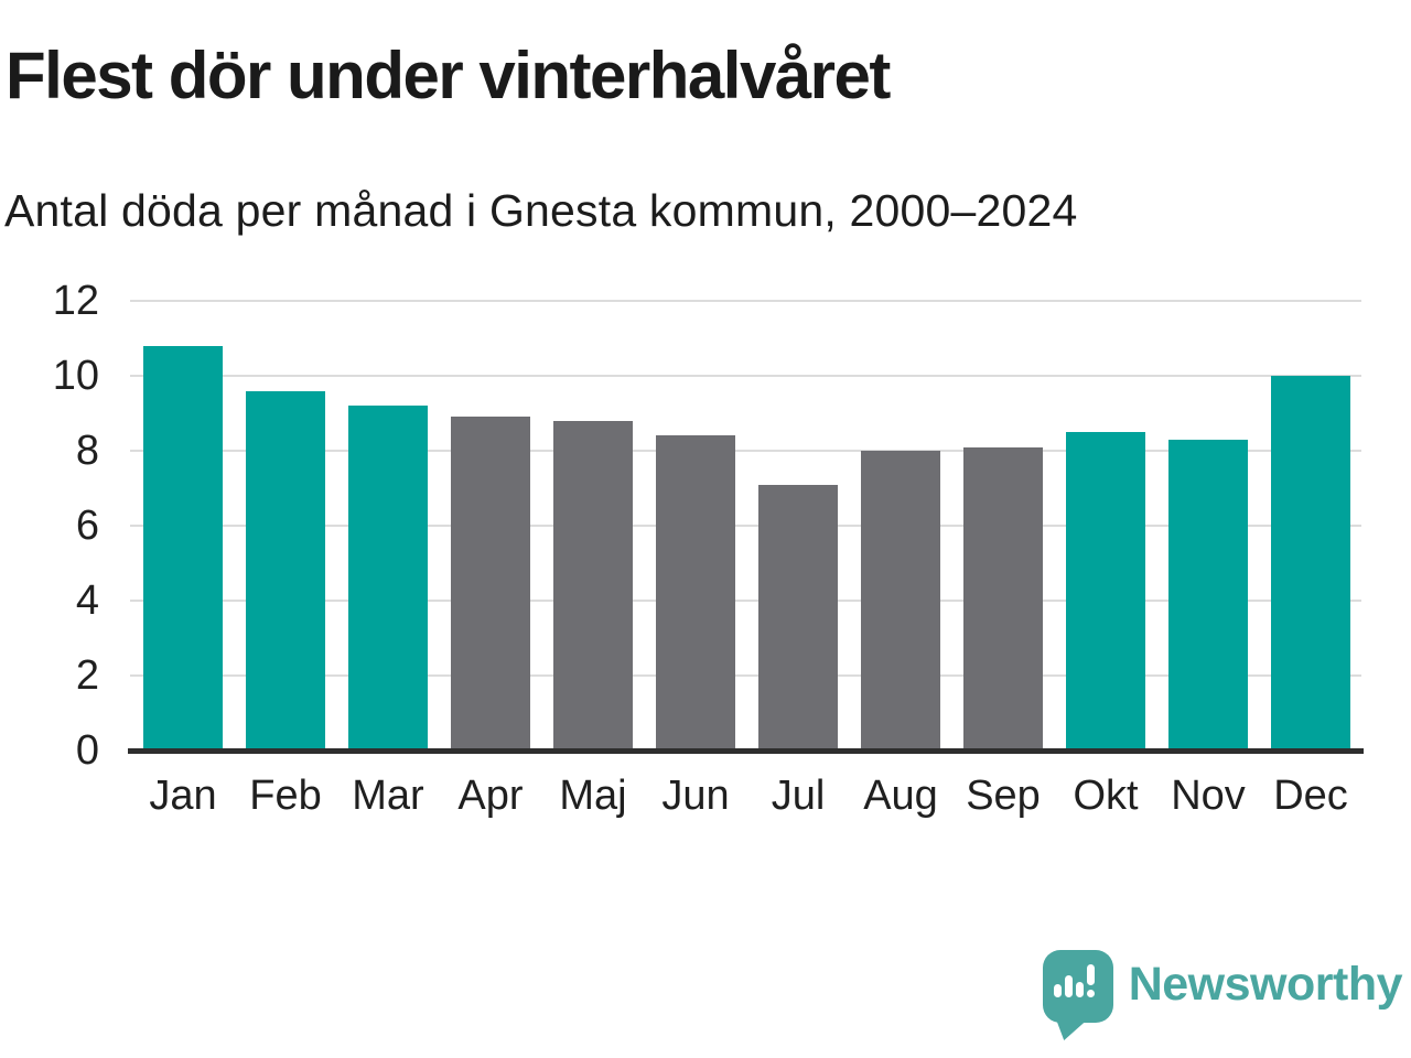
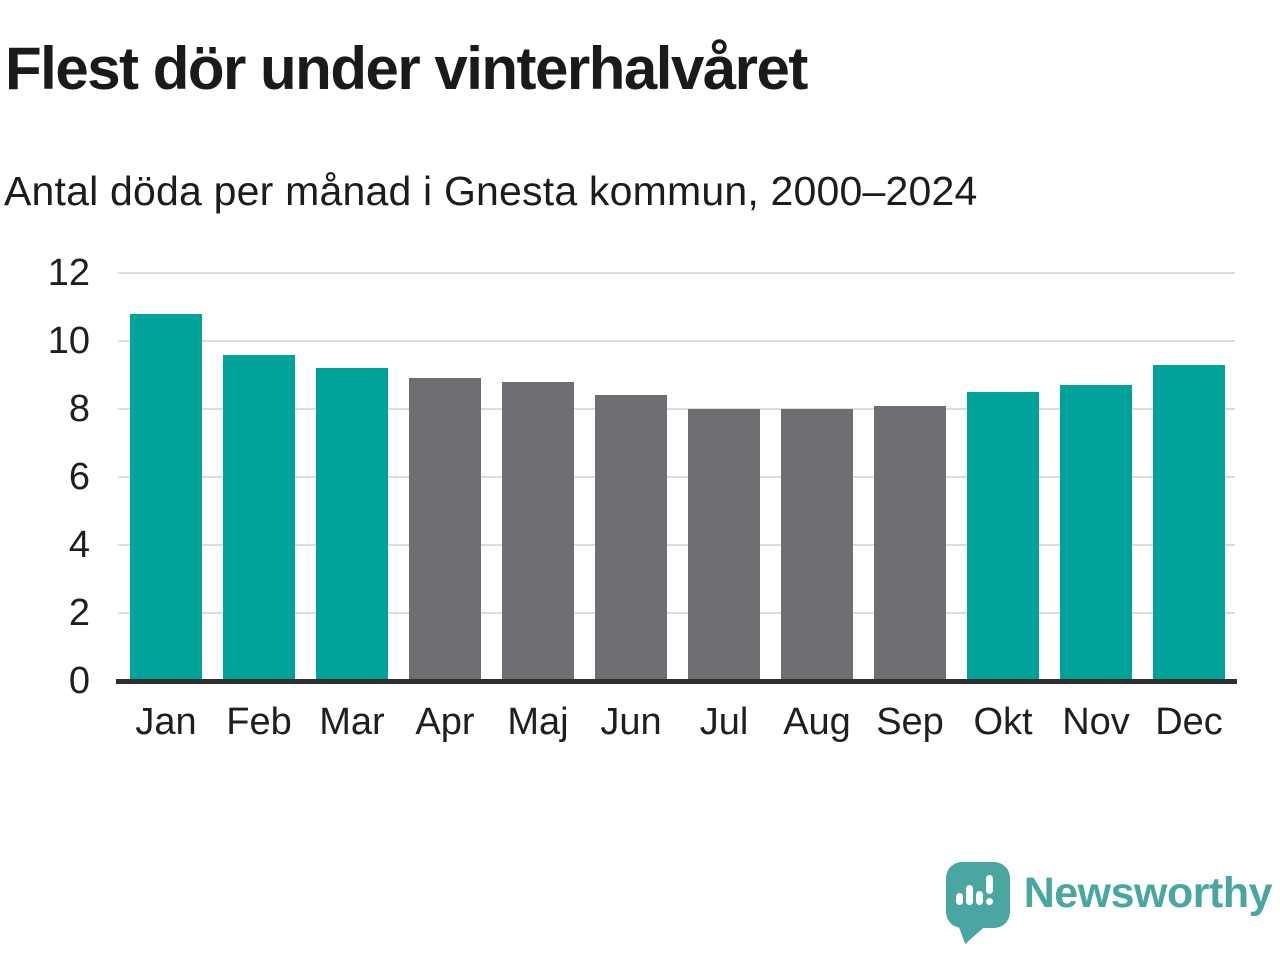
Jul: 7.1 -> 8.0
Nov: 8.3 -> 8.7
Dec: 10.0 -> 9.3
